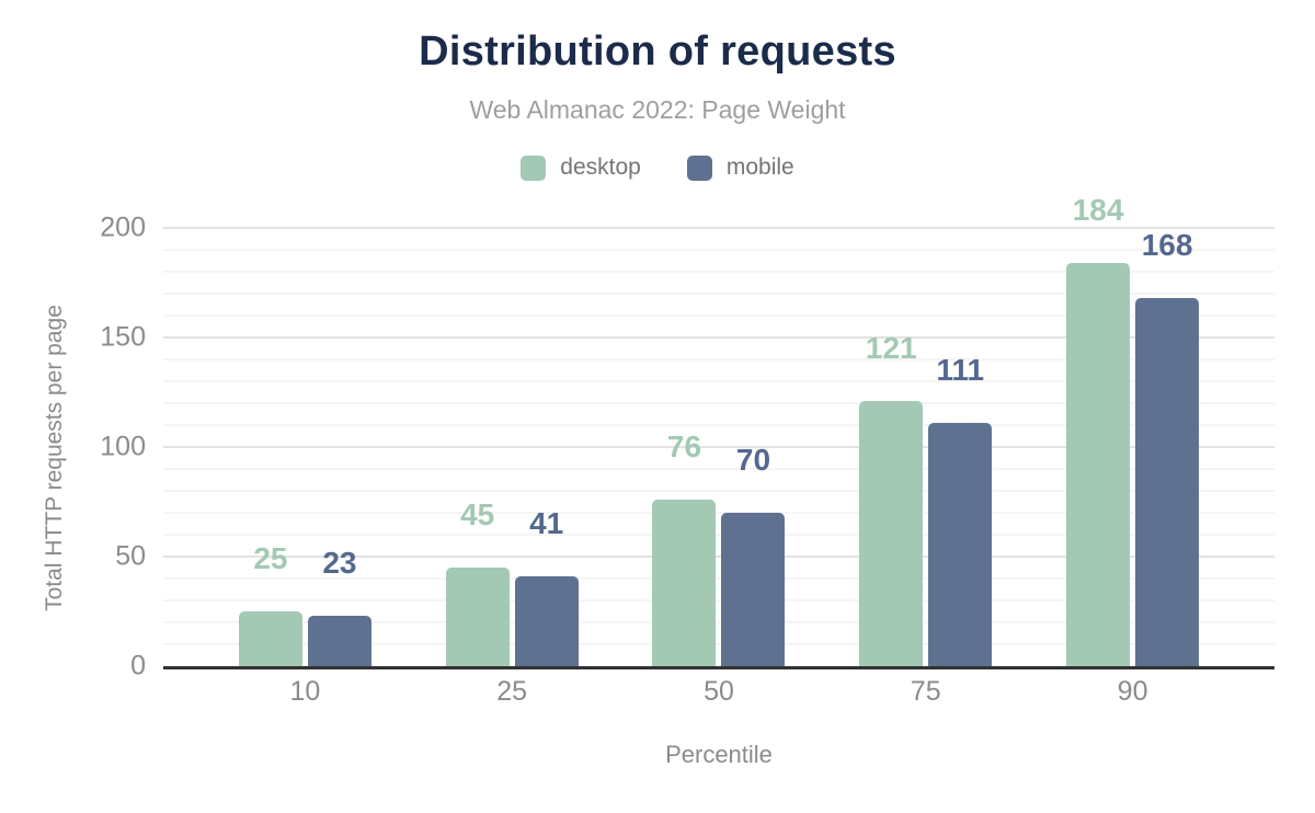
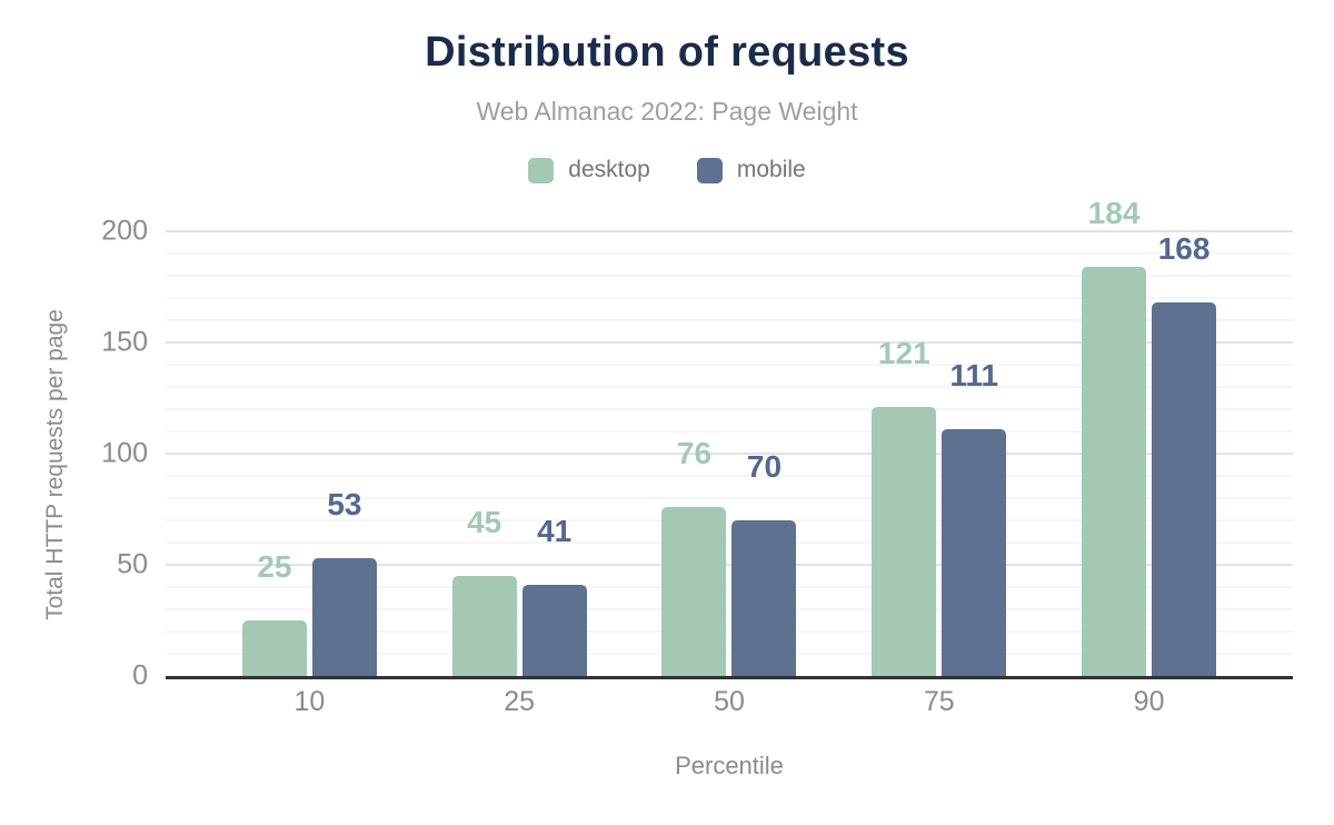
mobile/10: 23 -> 53
